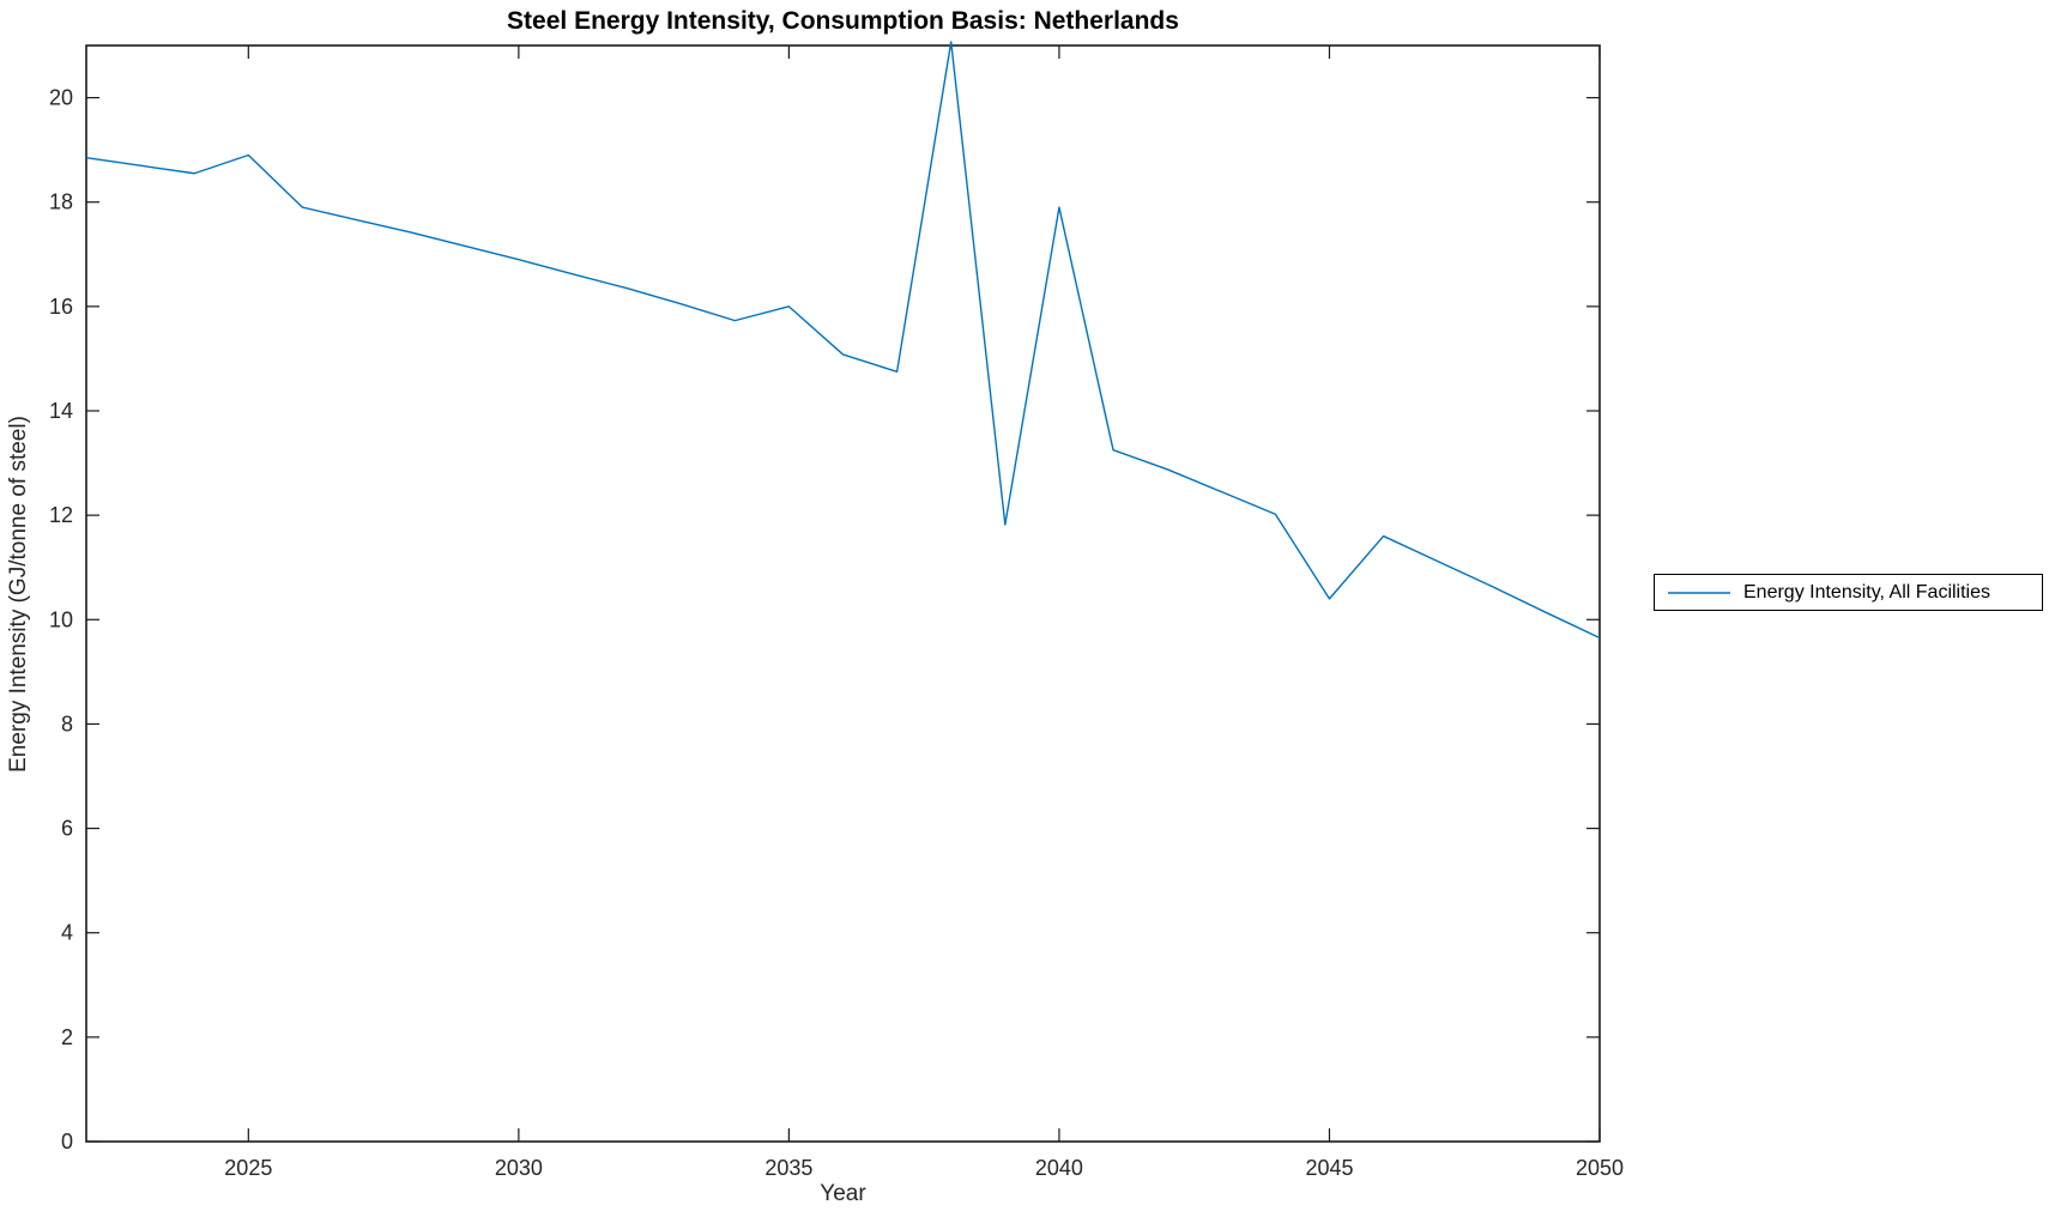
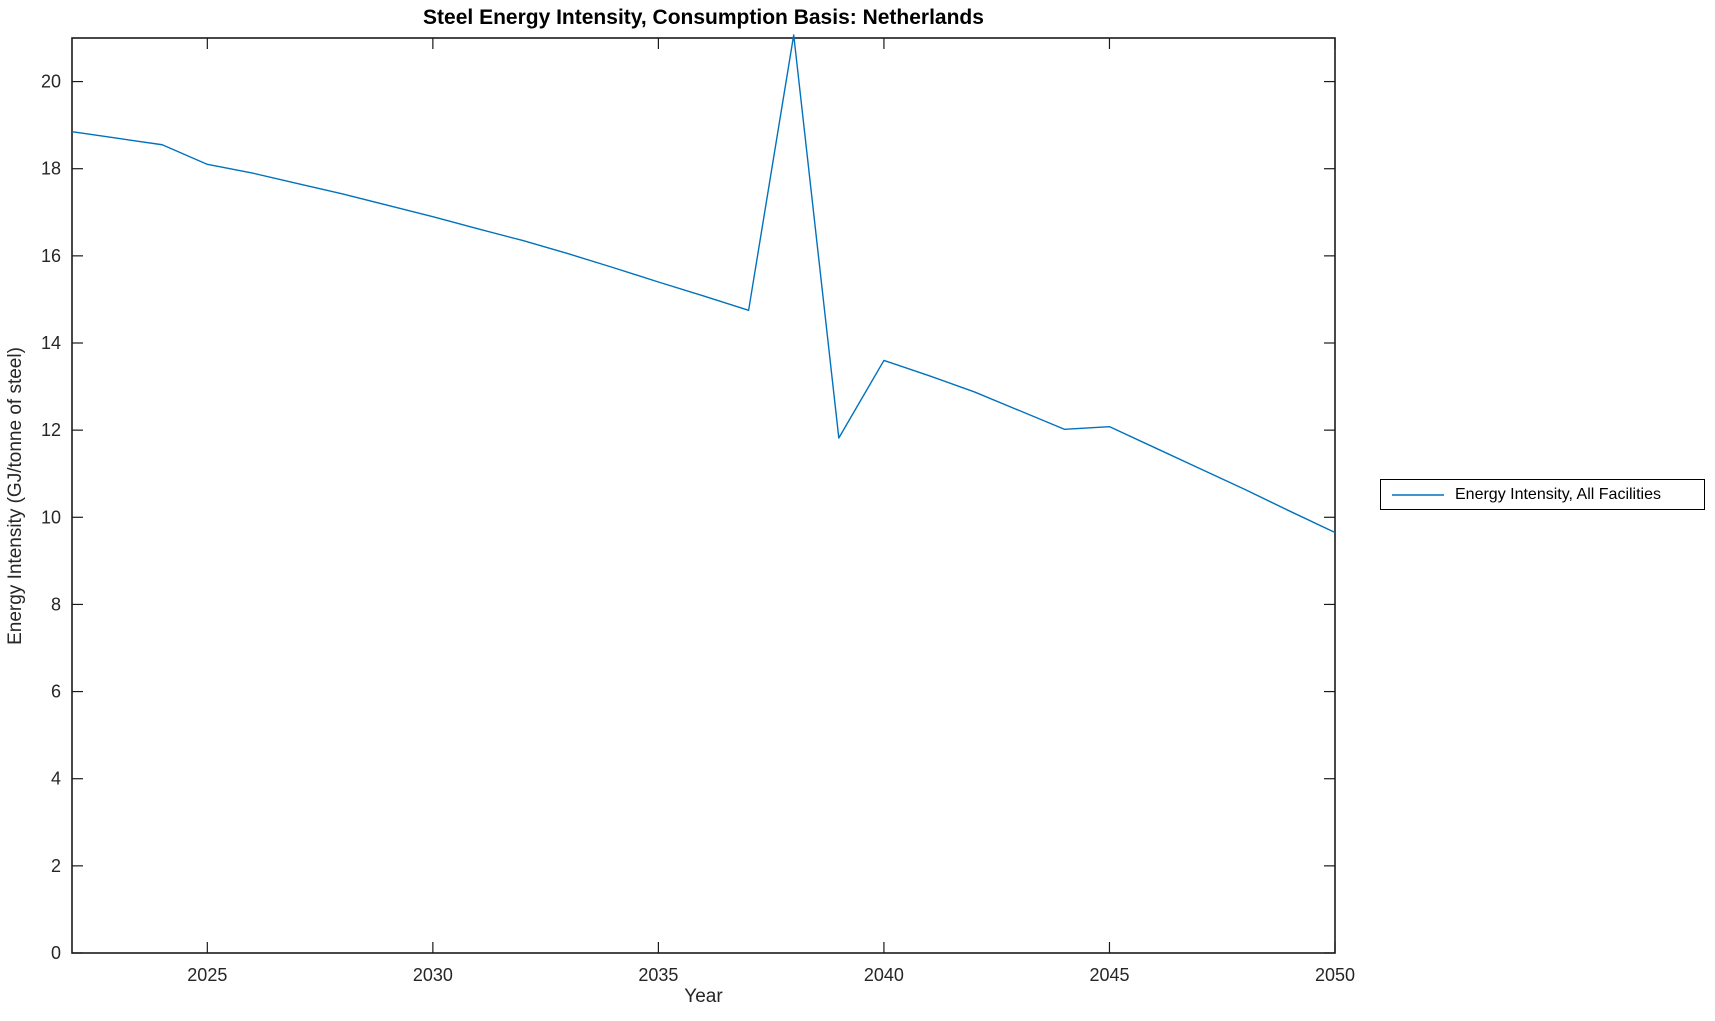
2025: 18.9 -> 18.1
2035: 16.0 -> 15.4
2040: 17.9 -> 13.6
2045: 10.4 -> 12.1
